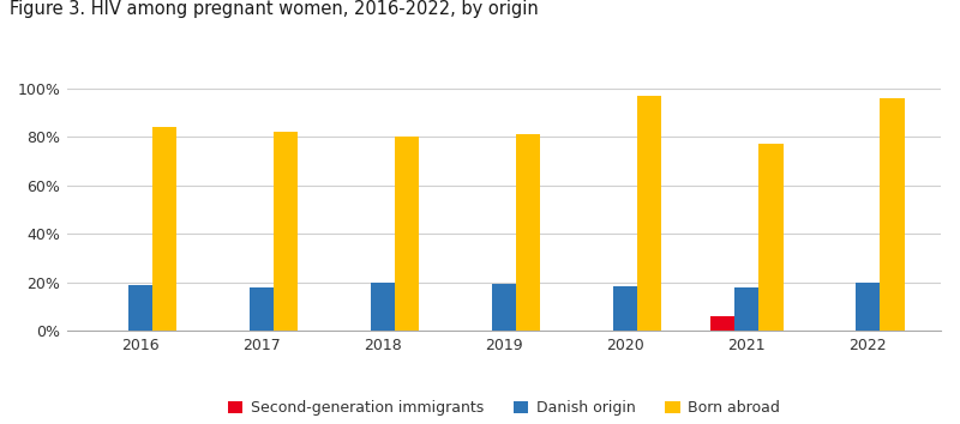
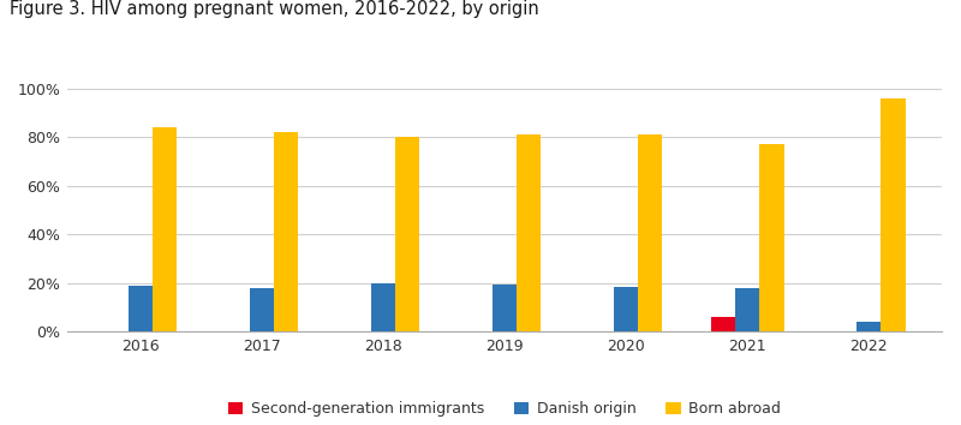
Born abroad/2020: 97% -> 81%
Danish origin/2022: 20.0% -> 4.0%
